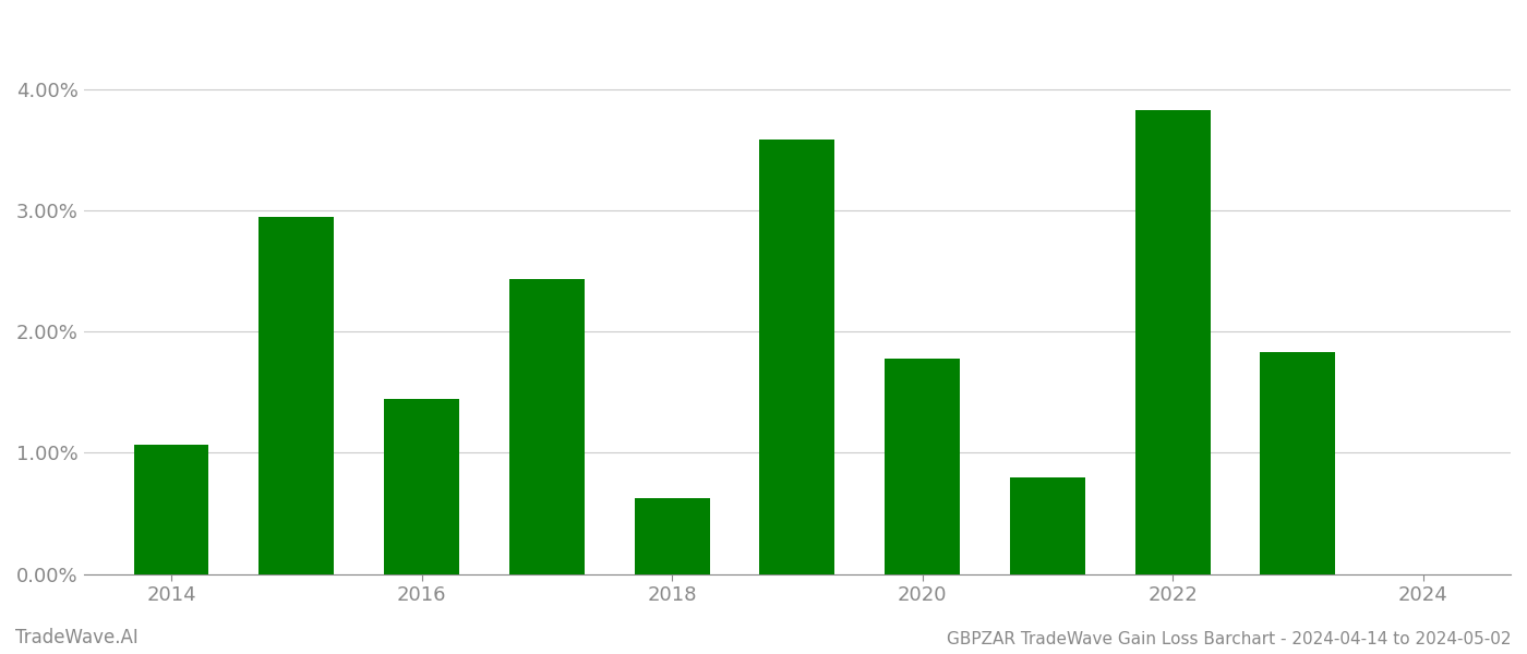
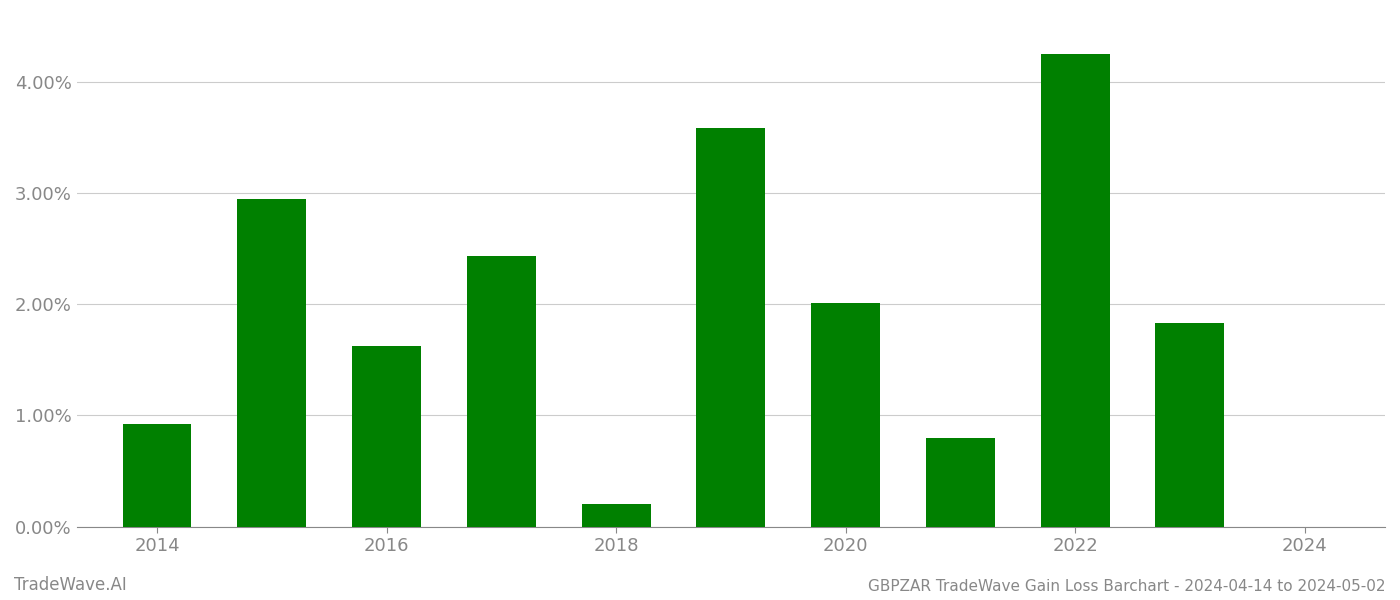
2014: 1.07% -> 0.92%
2016: 1.44% -> 1.62%
2018: 0.63% -> 0.20%
2020: 1.78% -> 2.01%
2022: 3.83% -> 4.25%
